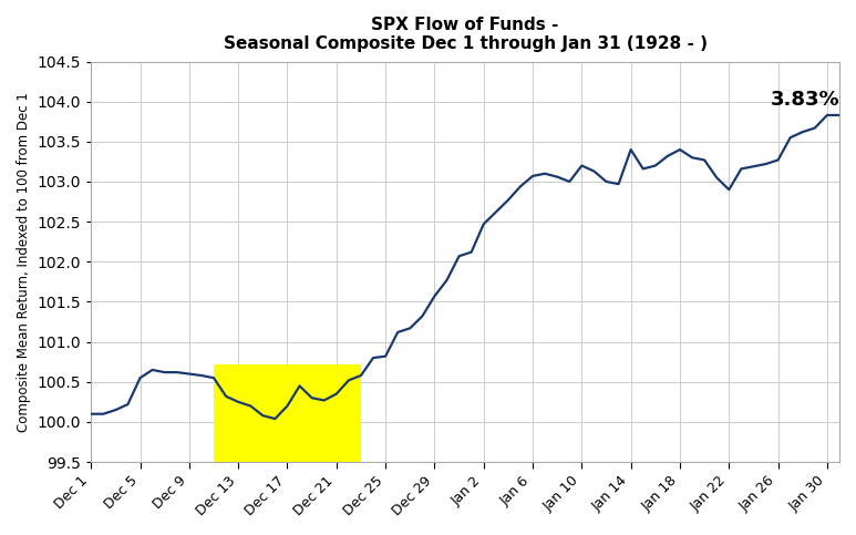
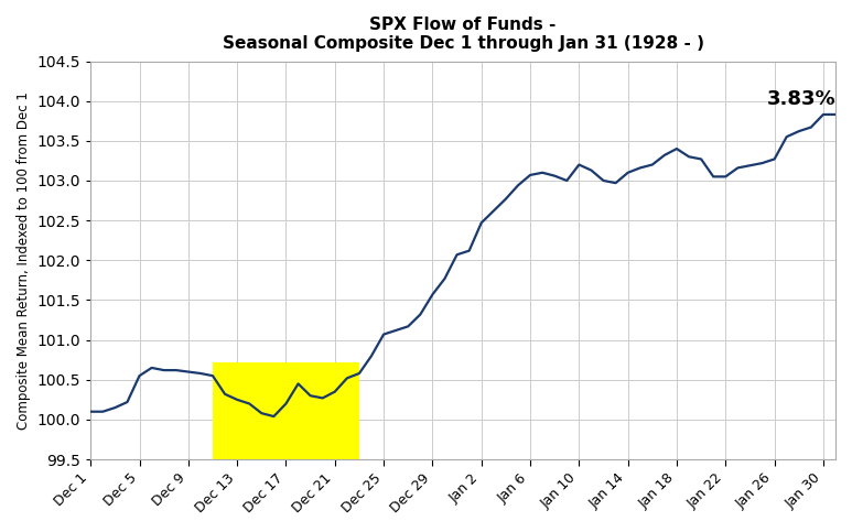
Dec 25: 100.82 -> 101.07
Jan 14: 103.40 -> 103.10
Jan 22: 102.90 -> 103.05
